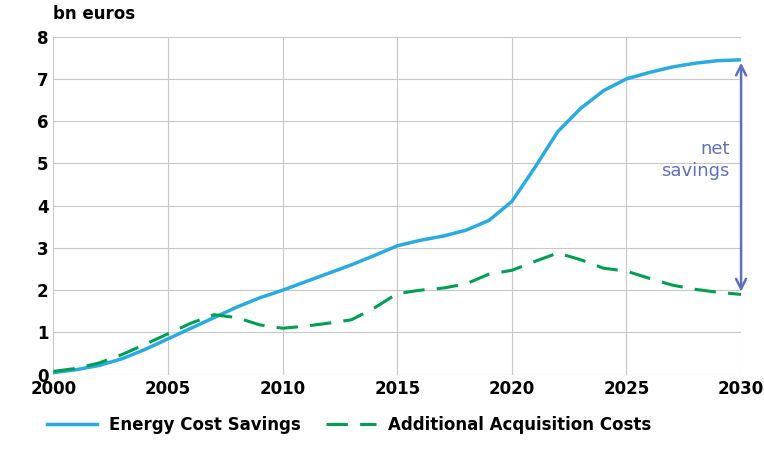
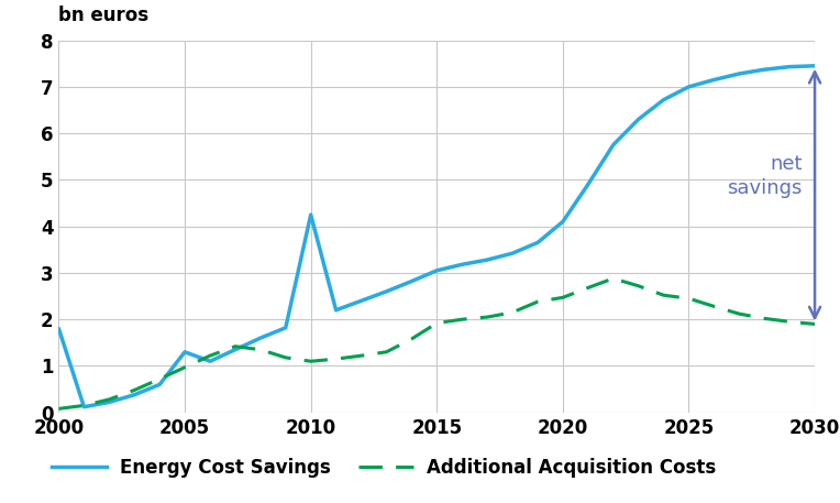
Energy Cost Savings/2000: 0.05 -> 1.80
Energy Cost Savings/2005: 0.85 -> 1.30
Energy Cost Savings/2010: 2.00 -> 4.25
